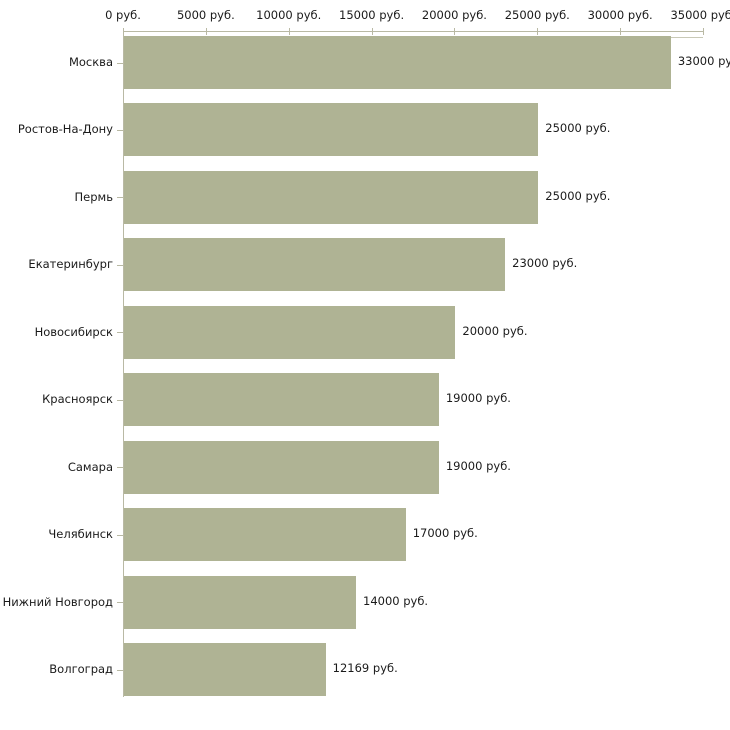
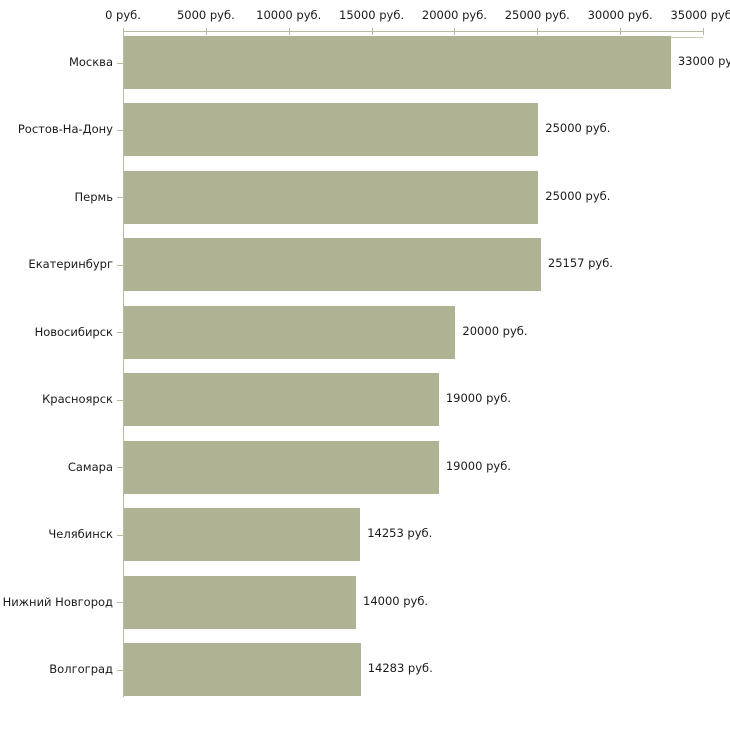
Екатеринбург: 23000 -> 25157
Челябинск: 17000 -> 14253
Волгоград: 12169 -> 14283
